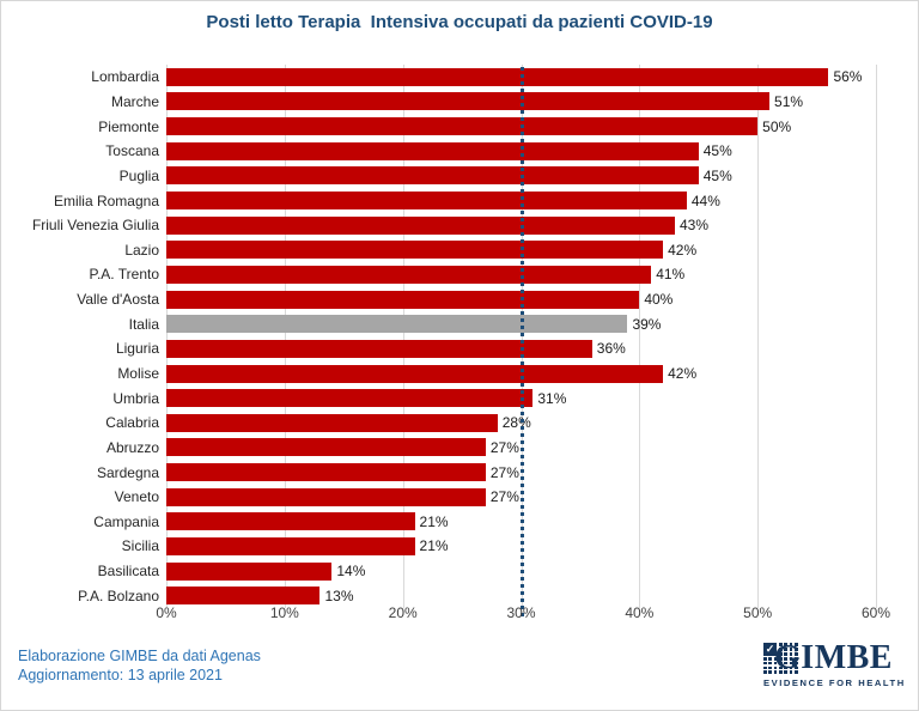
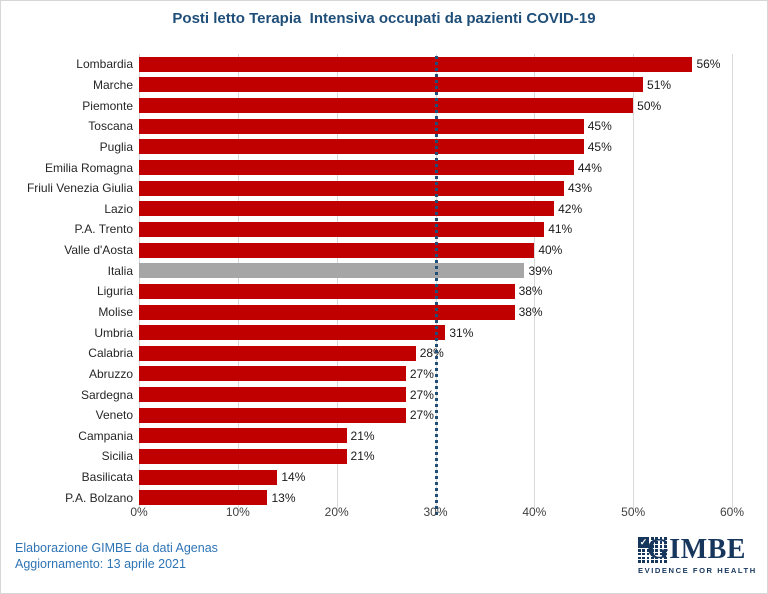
Liguria: 36% -> 38%
Molise: 42% -> 38%
